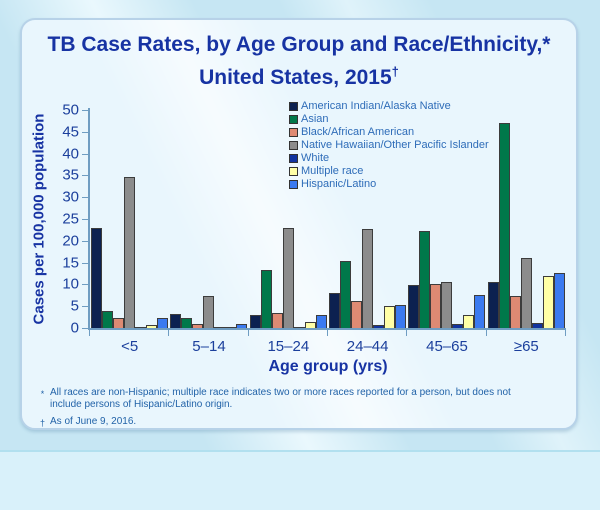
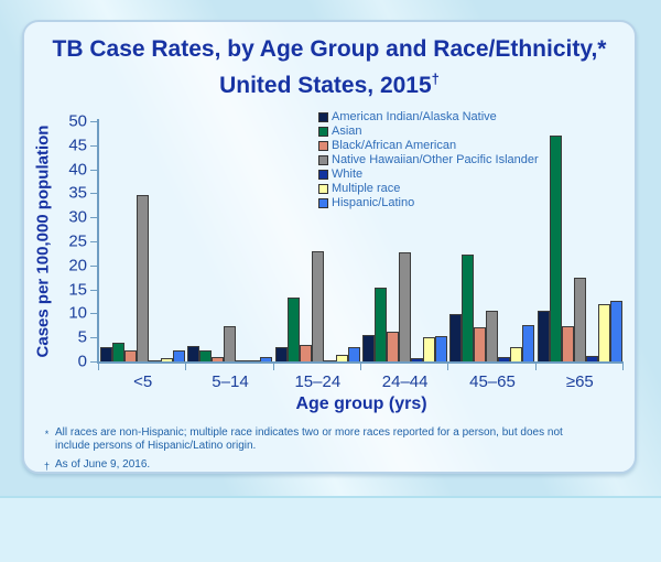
American Indian/Alaska Native/<5: 23 -> 3
American Indian/Alaska Native/24–44: 8 -> 6
Black/African American/45–65: 10 -> 7
Native Hawaiian/Other Pacific Islander/≥65: 16 -> 18
